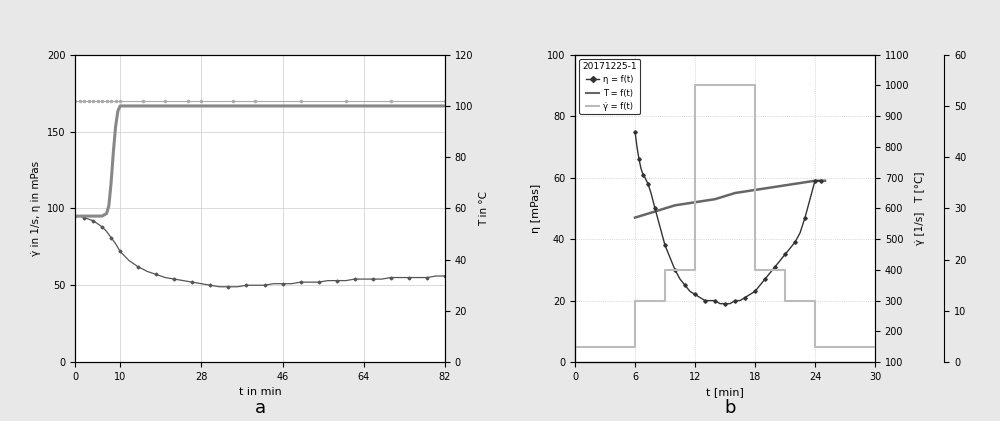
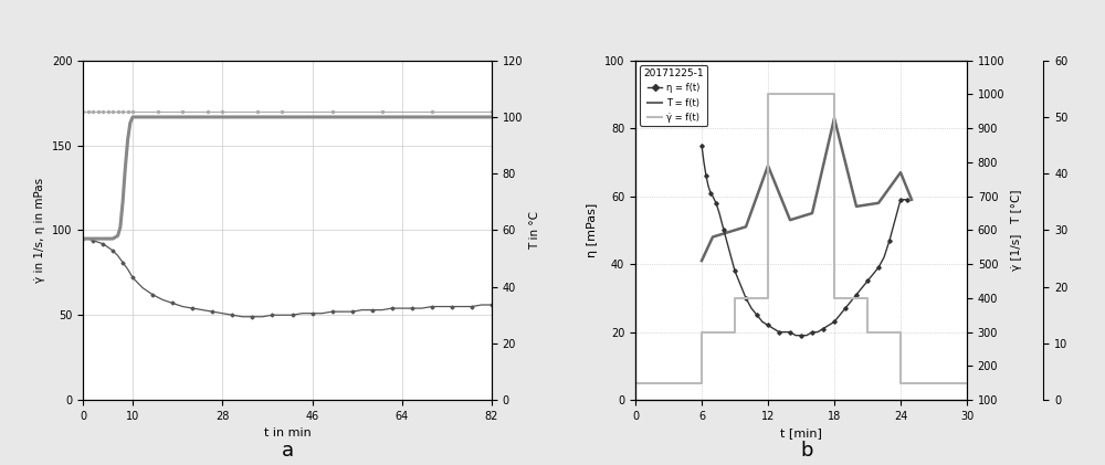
T = f(t)/6: 47 -> 41
T = f(t)/12: 52 -> 69
T = f(t)/18: 56 -> 83
T = f(t)/24: 59 -> 67
